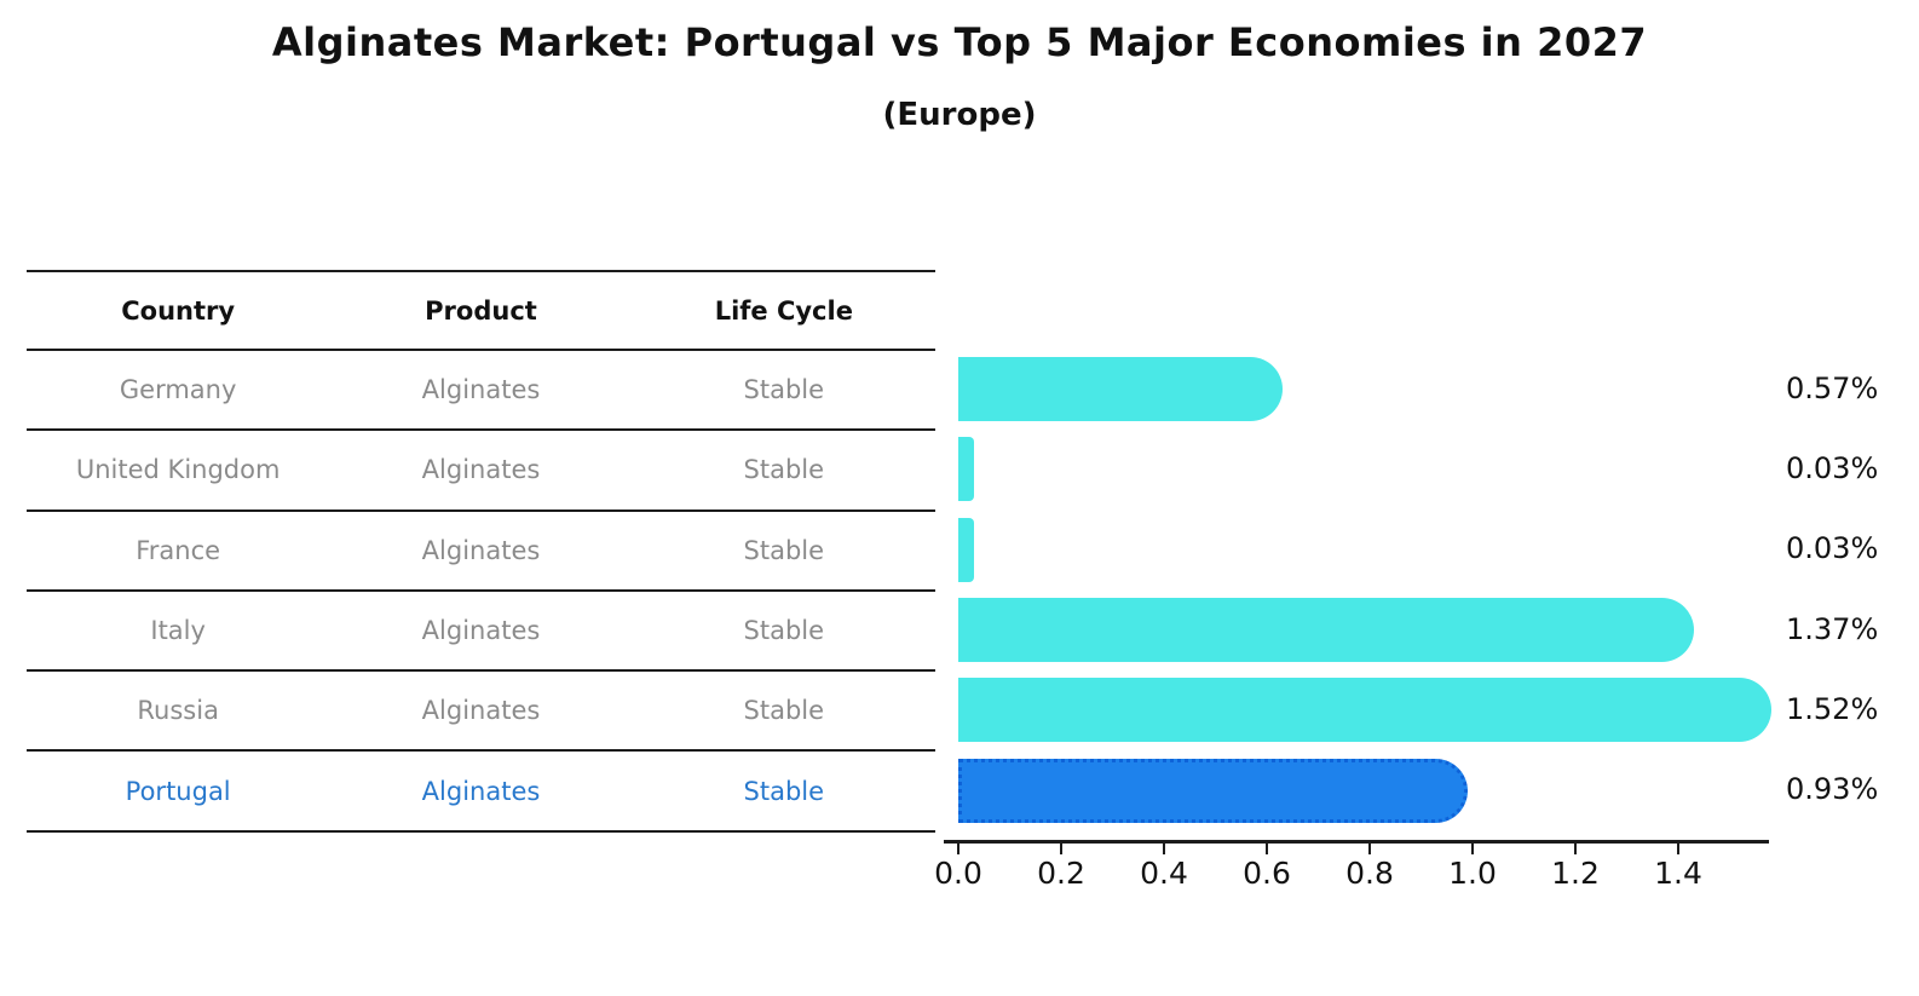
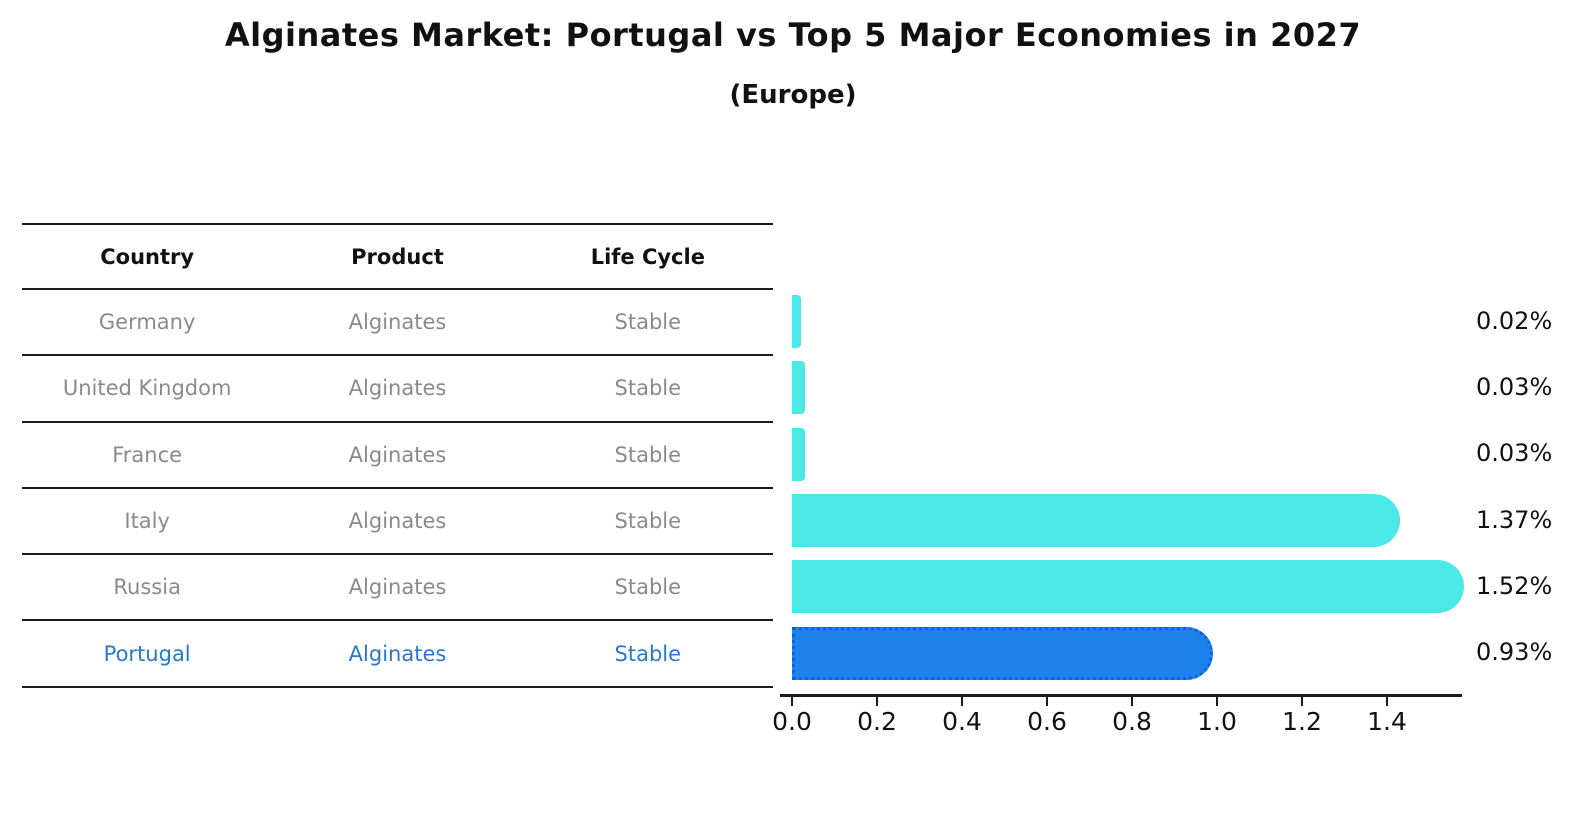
Germany: 0.57% -> 0.02%
